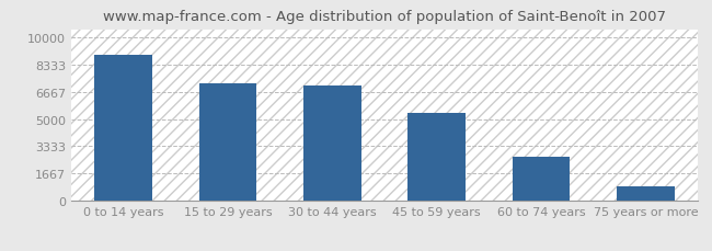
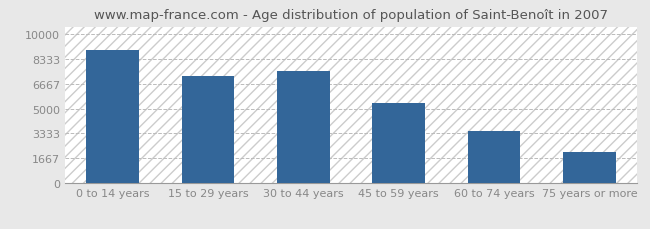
30 to 44 years: 7000 -> 7500
60 to 74 years: 2700 -> 3500
75 years or more: 900 -> 2100
